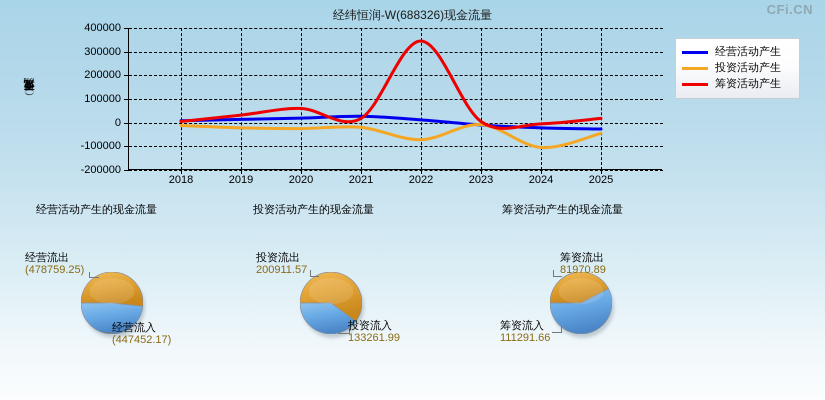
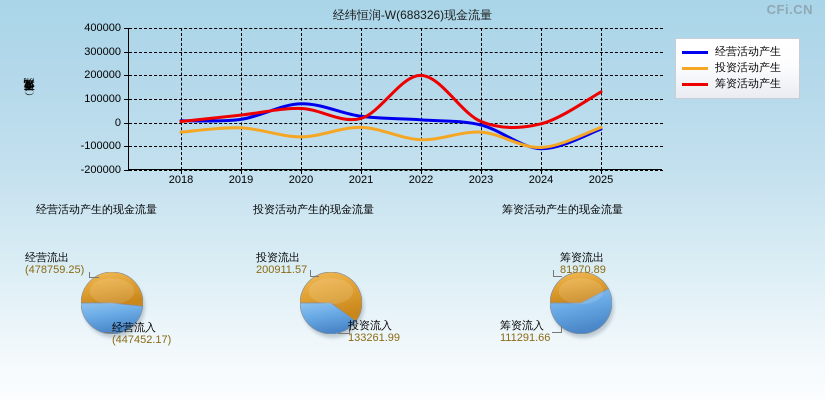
投资活动产生/2018: -10000 -> -40000
经营活动产生/2020: 20000 -> 80000
投资活动产生/2020: -20000 -> -60000
筹资活动产生/2022: 340000 -> 200000
投资活动产生/2023: -10000 -> -40000
经营活动产生/2024: -20000 -> -110000
投资活动产生/2025: -40000 -> -20000
筹资活动产生/2025: 20000 -> 130000
